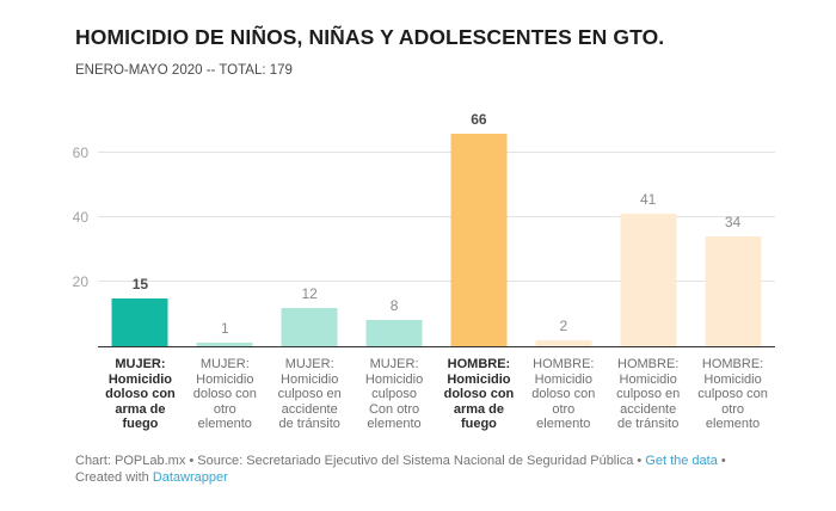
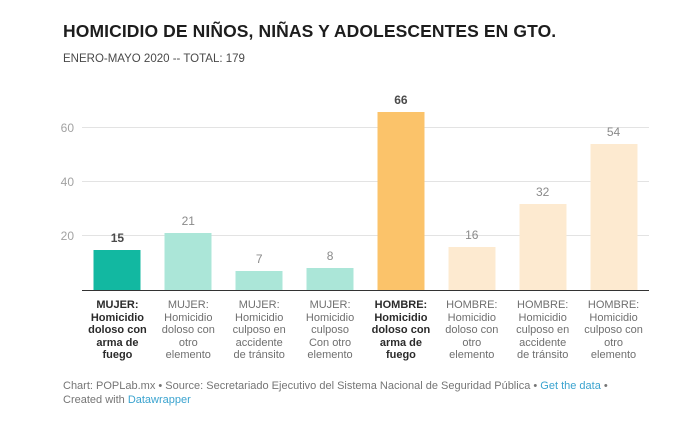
MUJER: Homicidio doloso con otro elemento: 1 -> 21
MUJER: Homicidio culposo en accidente de tránsito: 12 -> 7
HOMBRE: Homicidio doloso con otro elemento: 2 -> 16
HOMBRE: Homicidio culposo en accidente de tránsito: 41 -> 32
HOMBRE: Homicidio culposo con otro elemento: 34 -> 54
